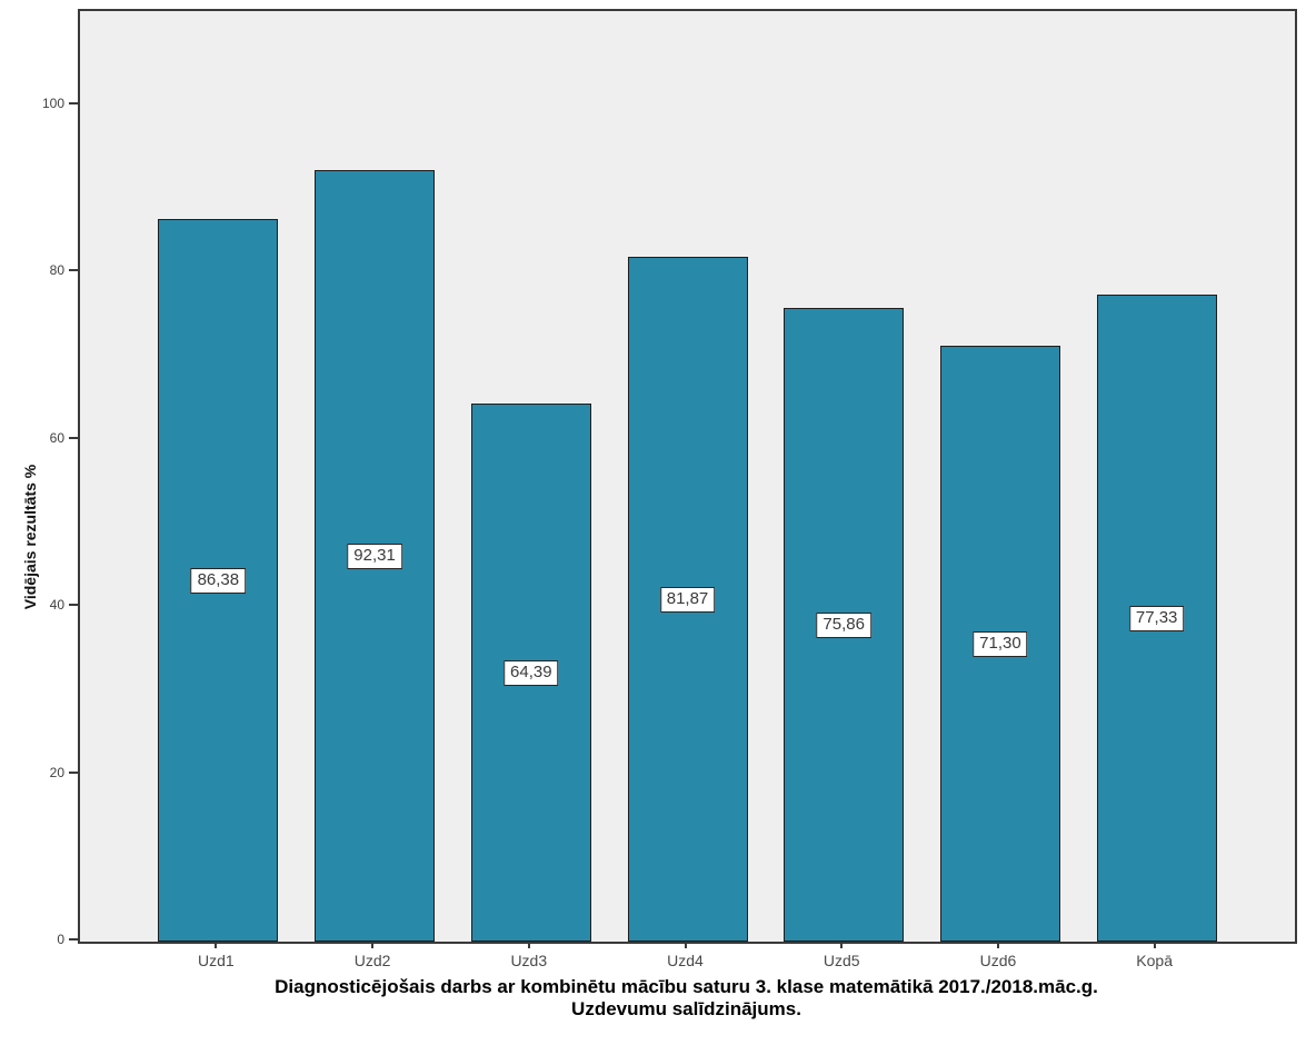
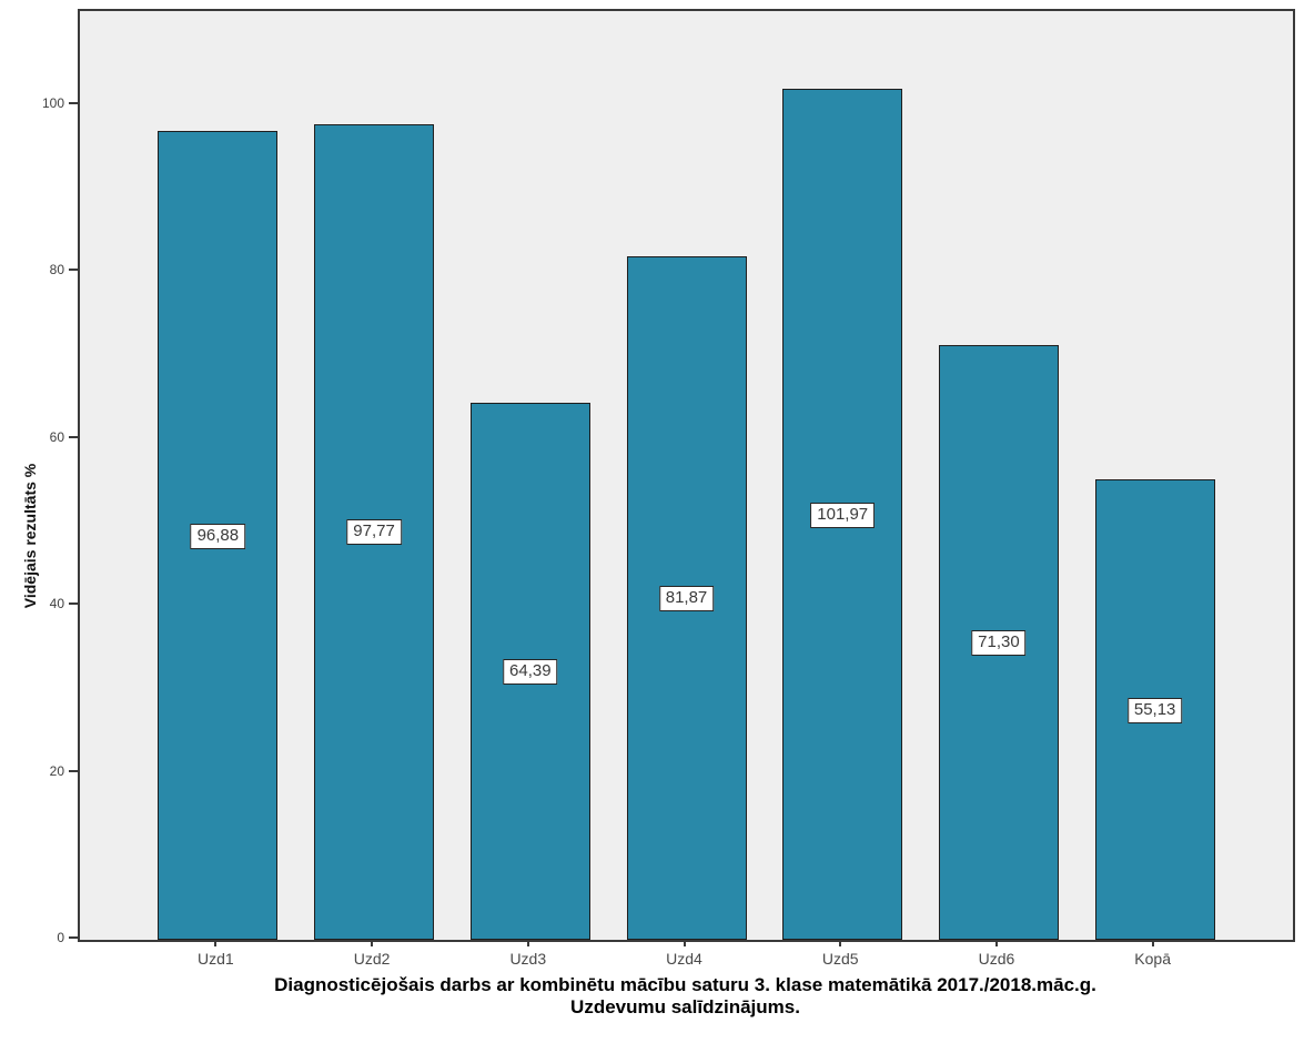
Uzd1: 86,38 -> 96,88
Uzd2: 92,31 -> 97,77
Uzd5: 75,86 -> 101,97
Kopā: 77,33 -> 55,13
